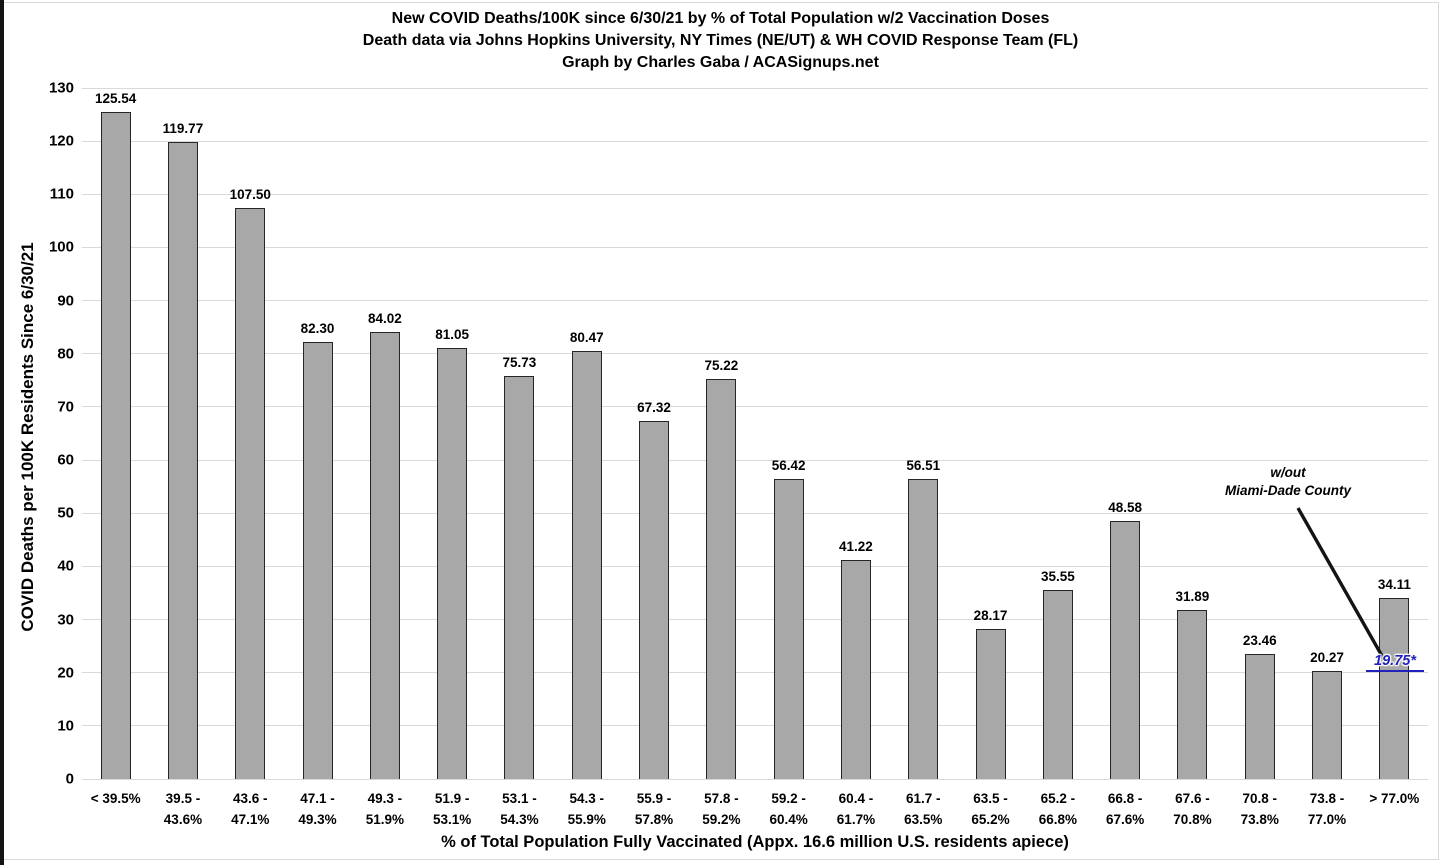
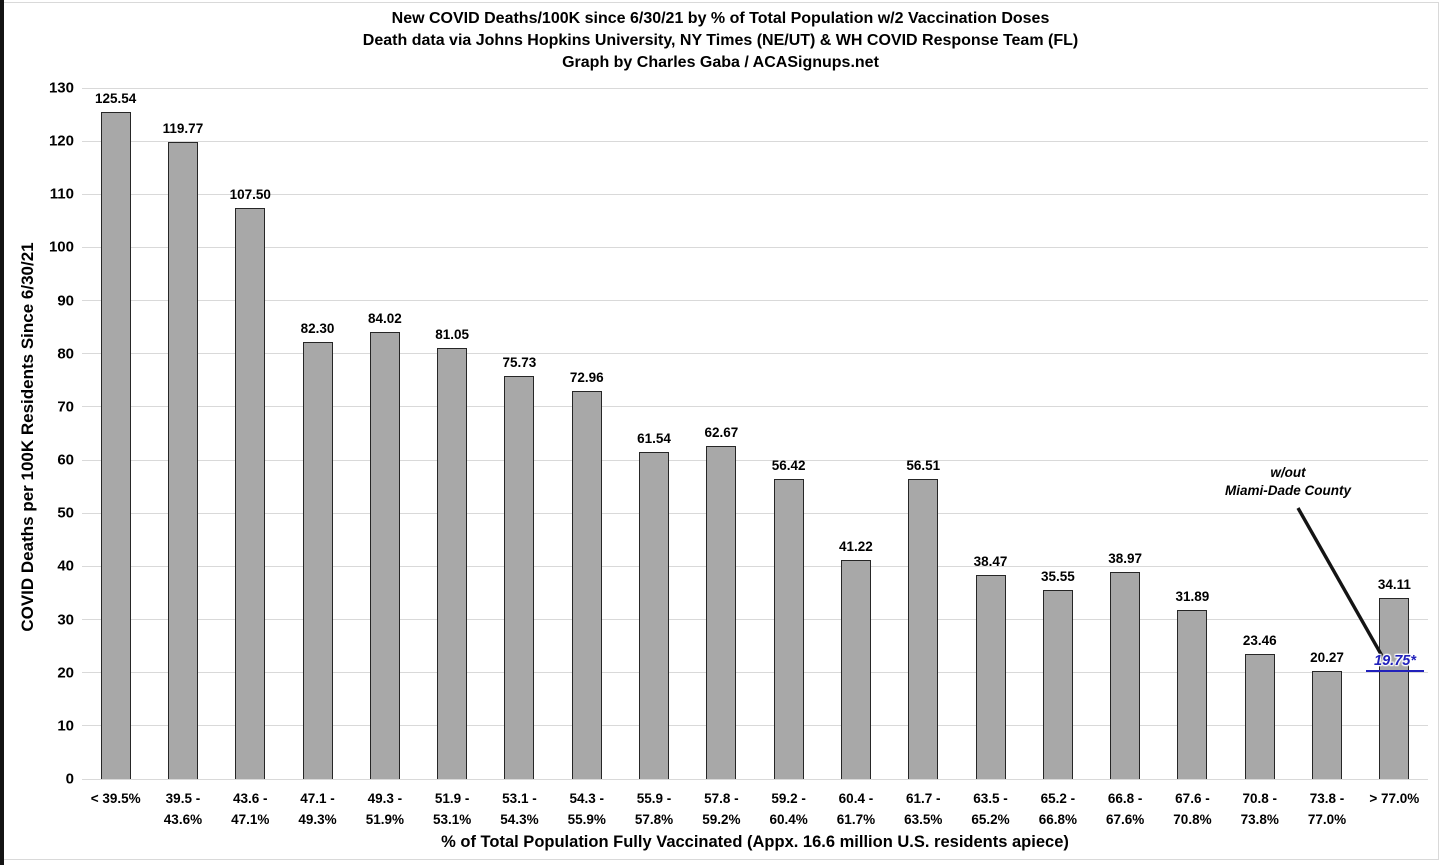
54.3 - 55.9%: 80.47 -> 72.96
55.9 - 57.8%: 67.32 -> 61.54
57.8 - 59.2%: 75.22 -> 62.67
63.5 - 65.2%: 28.17 -> 38.47
66.8 - 67.6%: 48.58 -> 38.97
